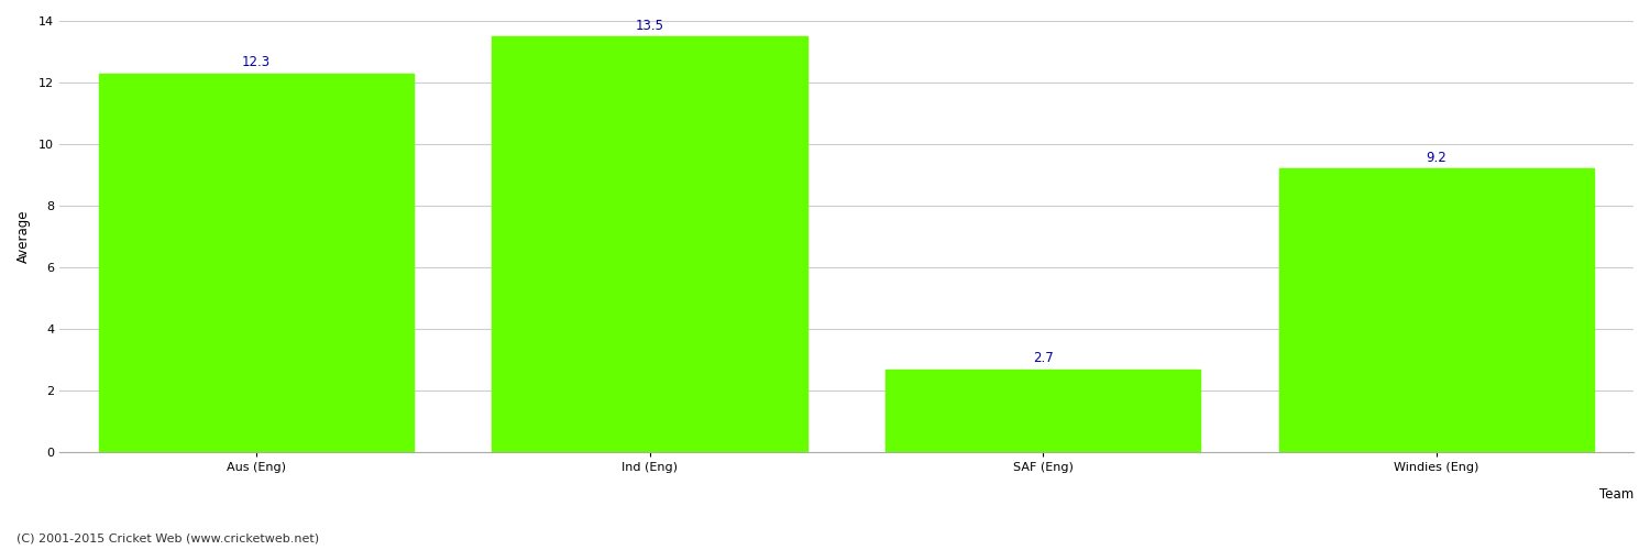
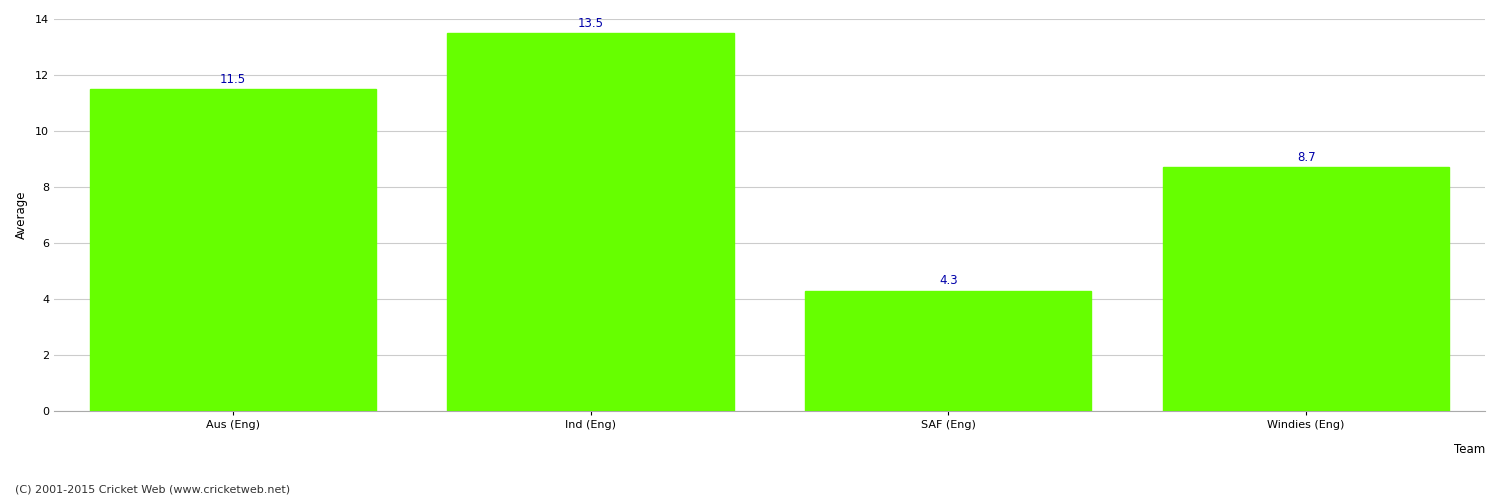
Aus (Eng): 12.3 -> 11.5
SAF (Eng): 2.7 -> 4.3
Windies (Eng): 9.2 -> 8.7
